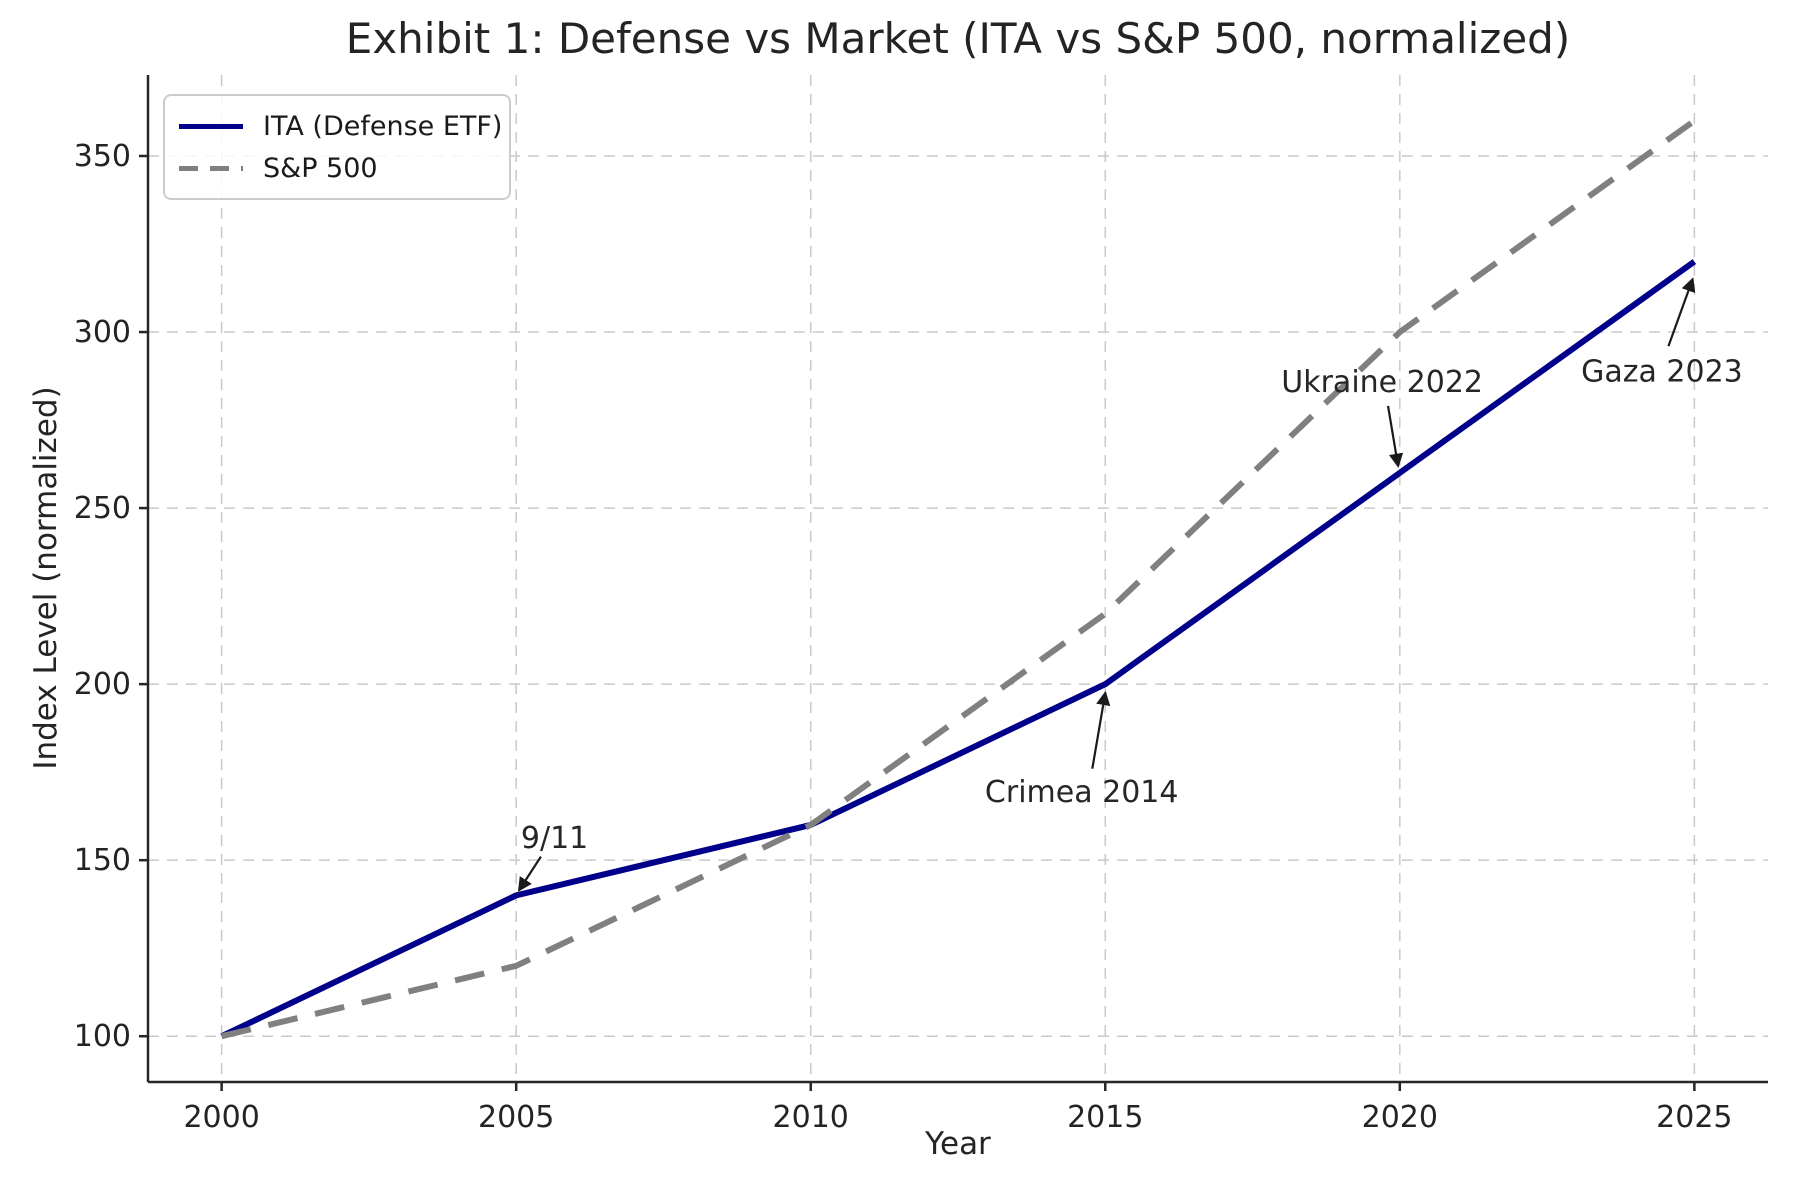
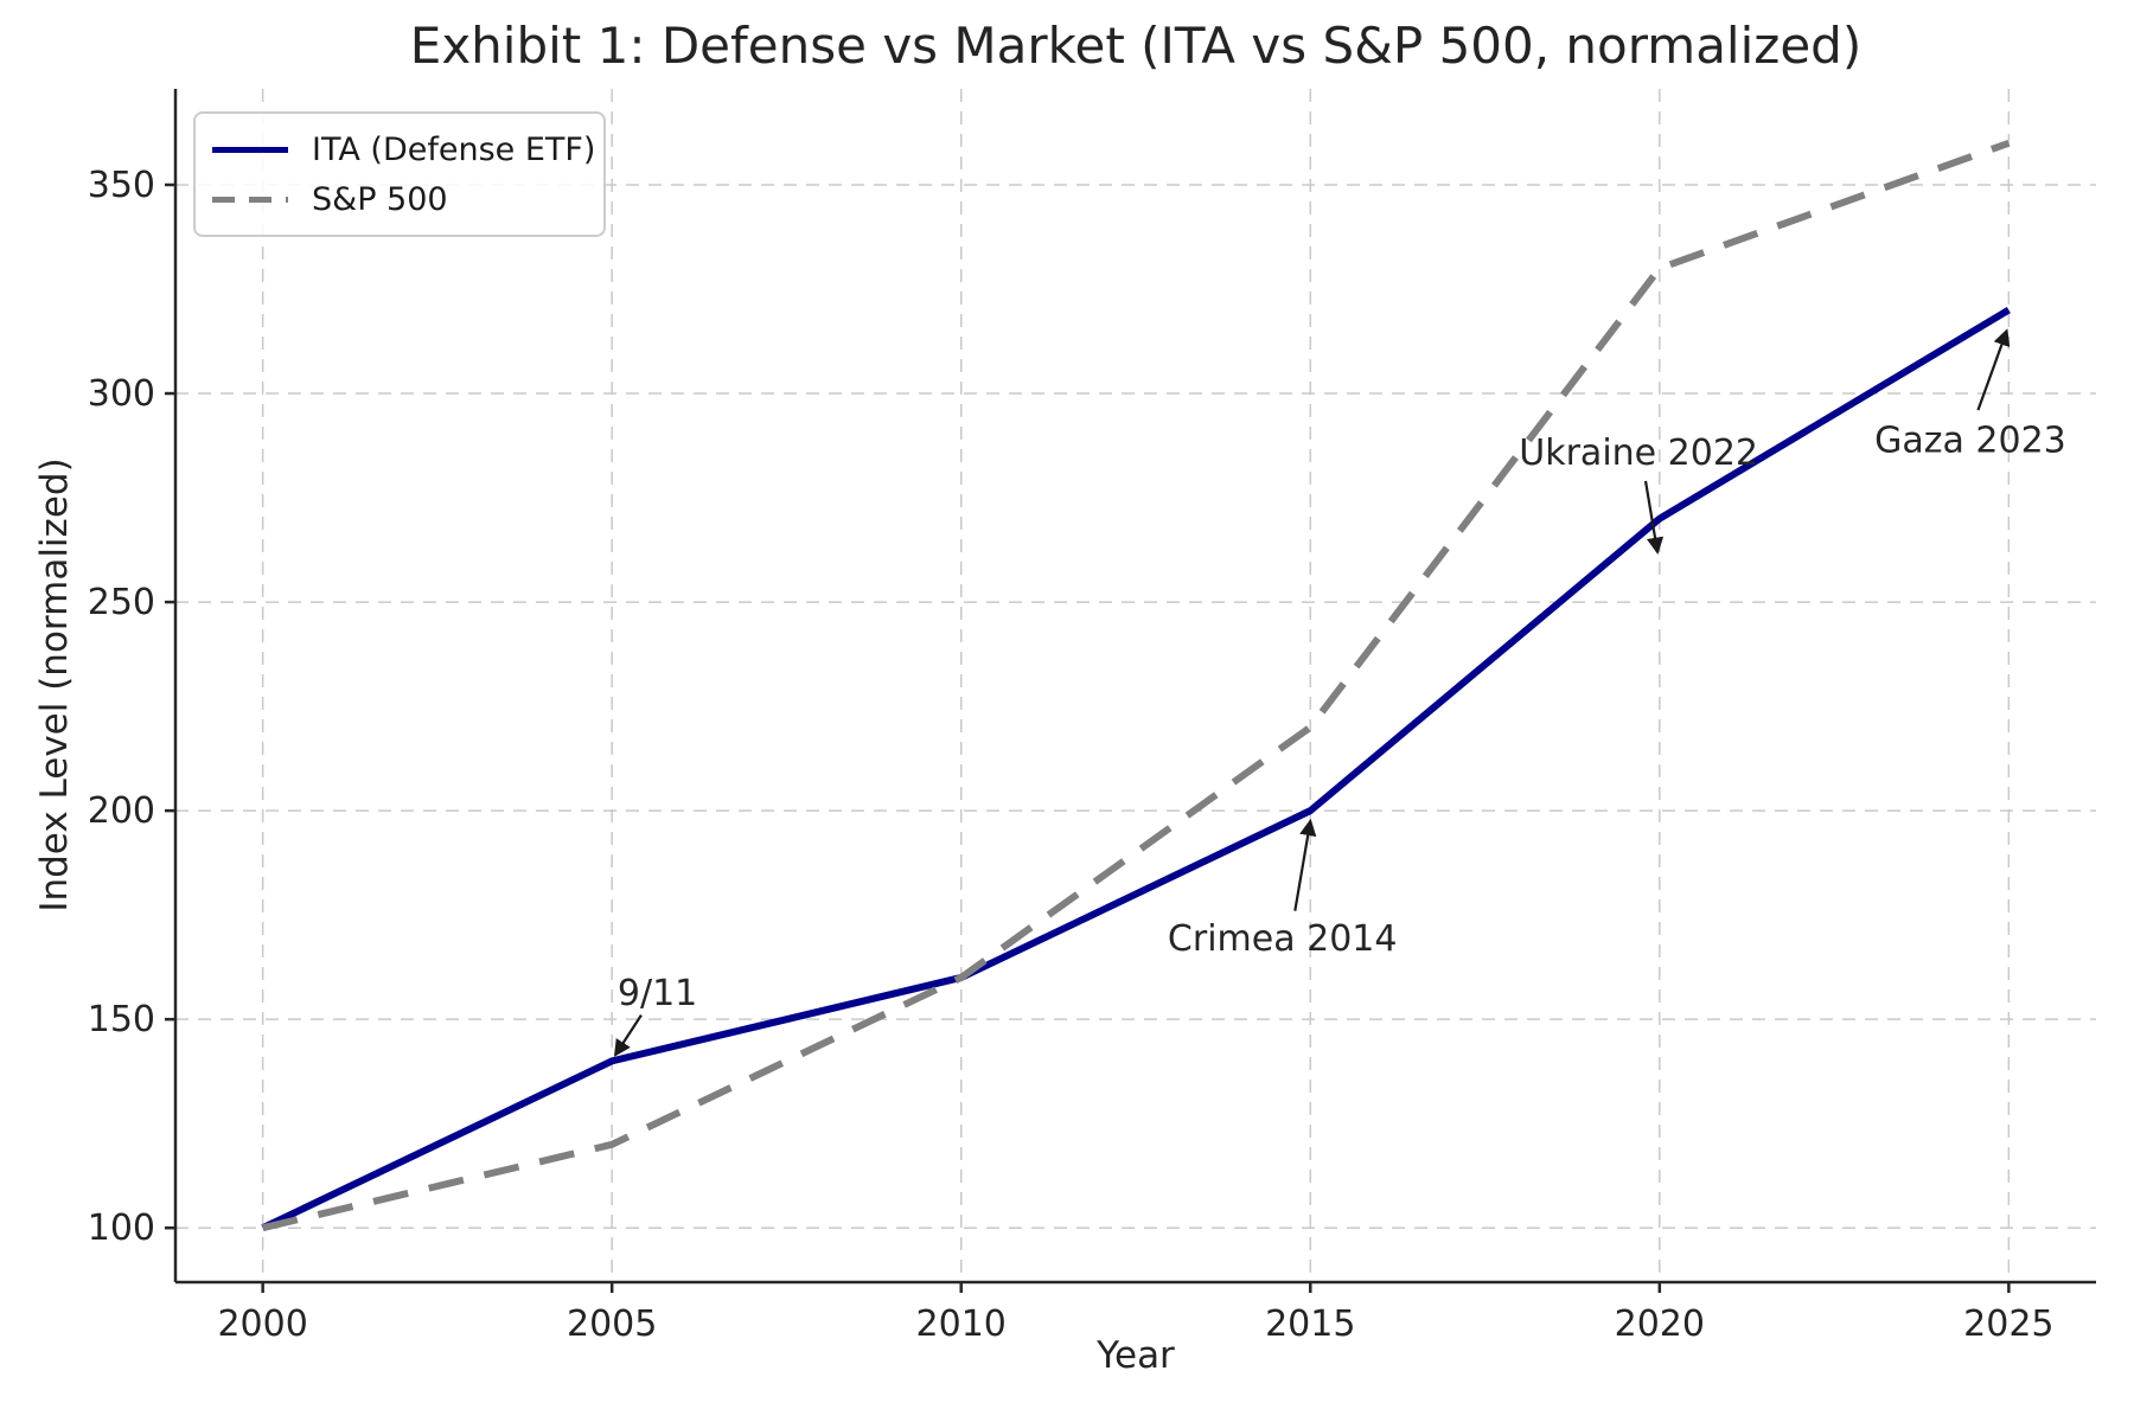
ITA (Defense ETF)/2020: 260 -> 270
S&P 500/2020: 300 -> 330
